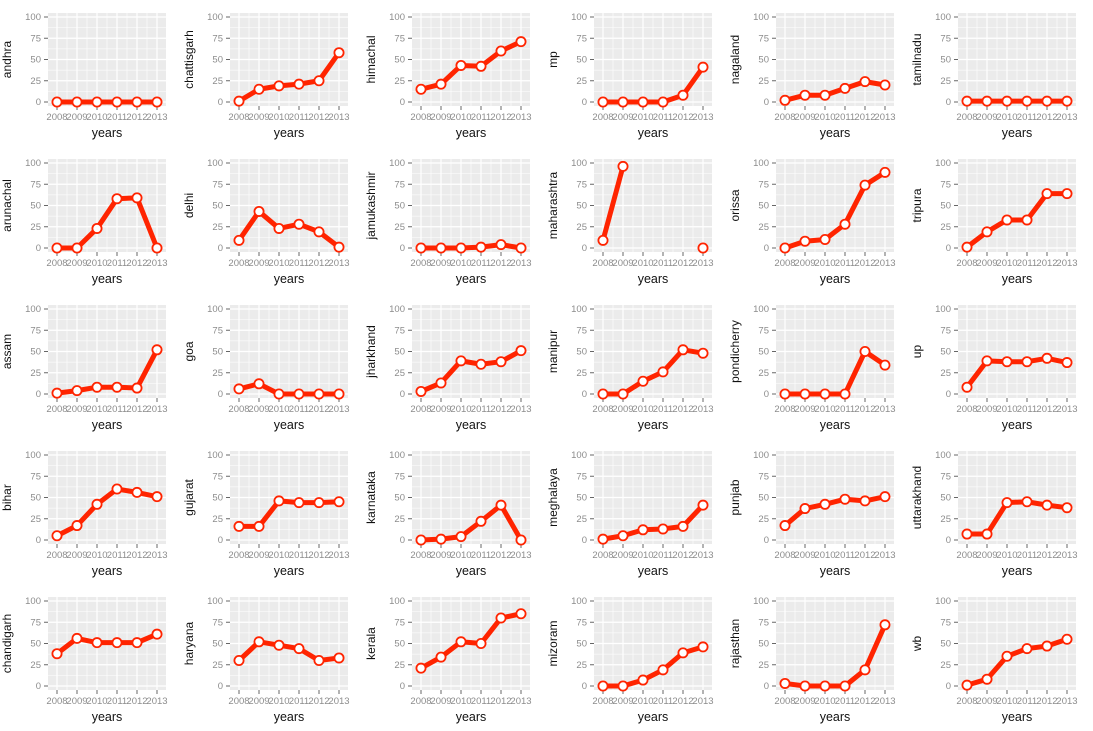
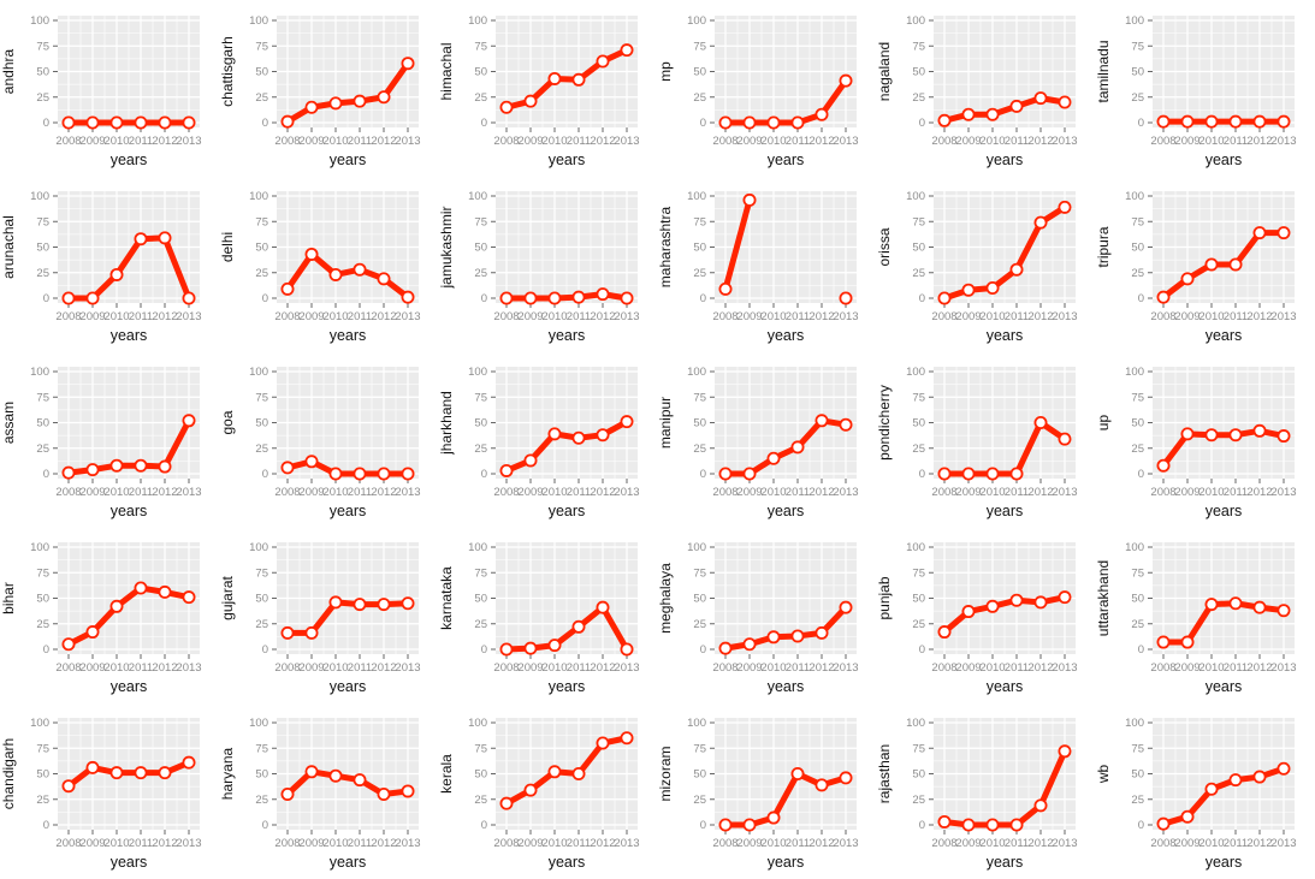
mizoram/2011: 20 -> 50
